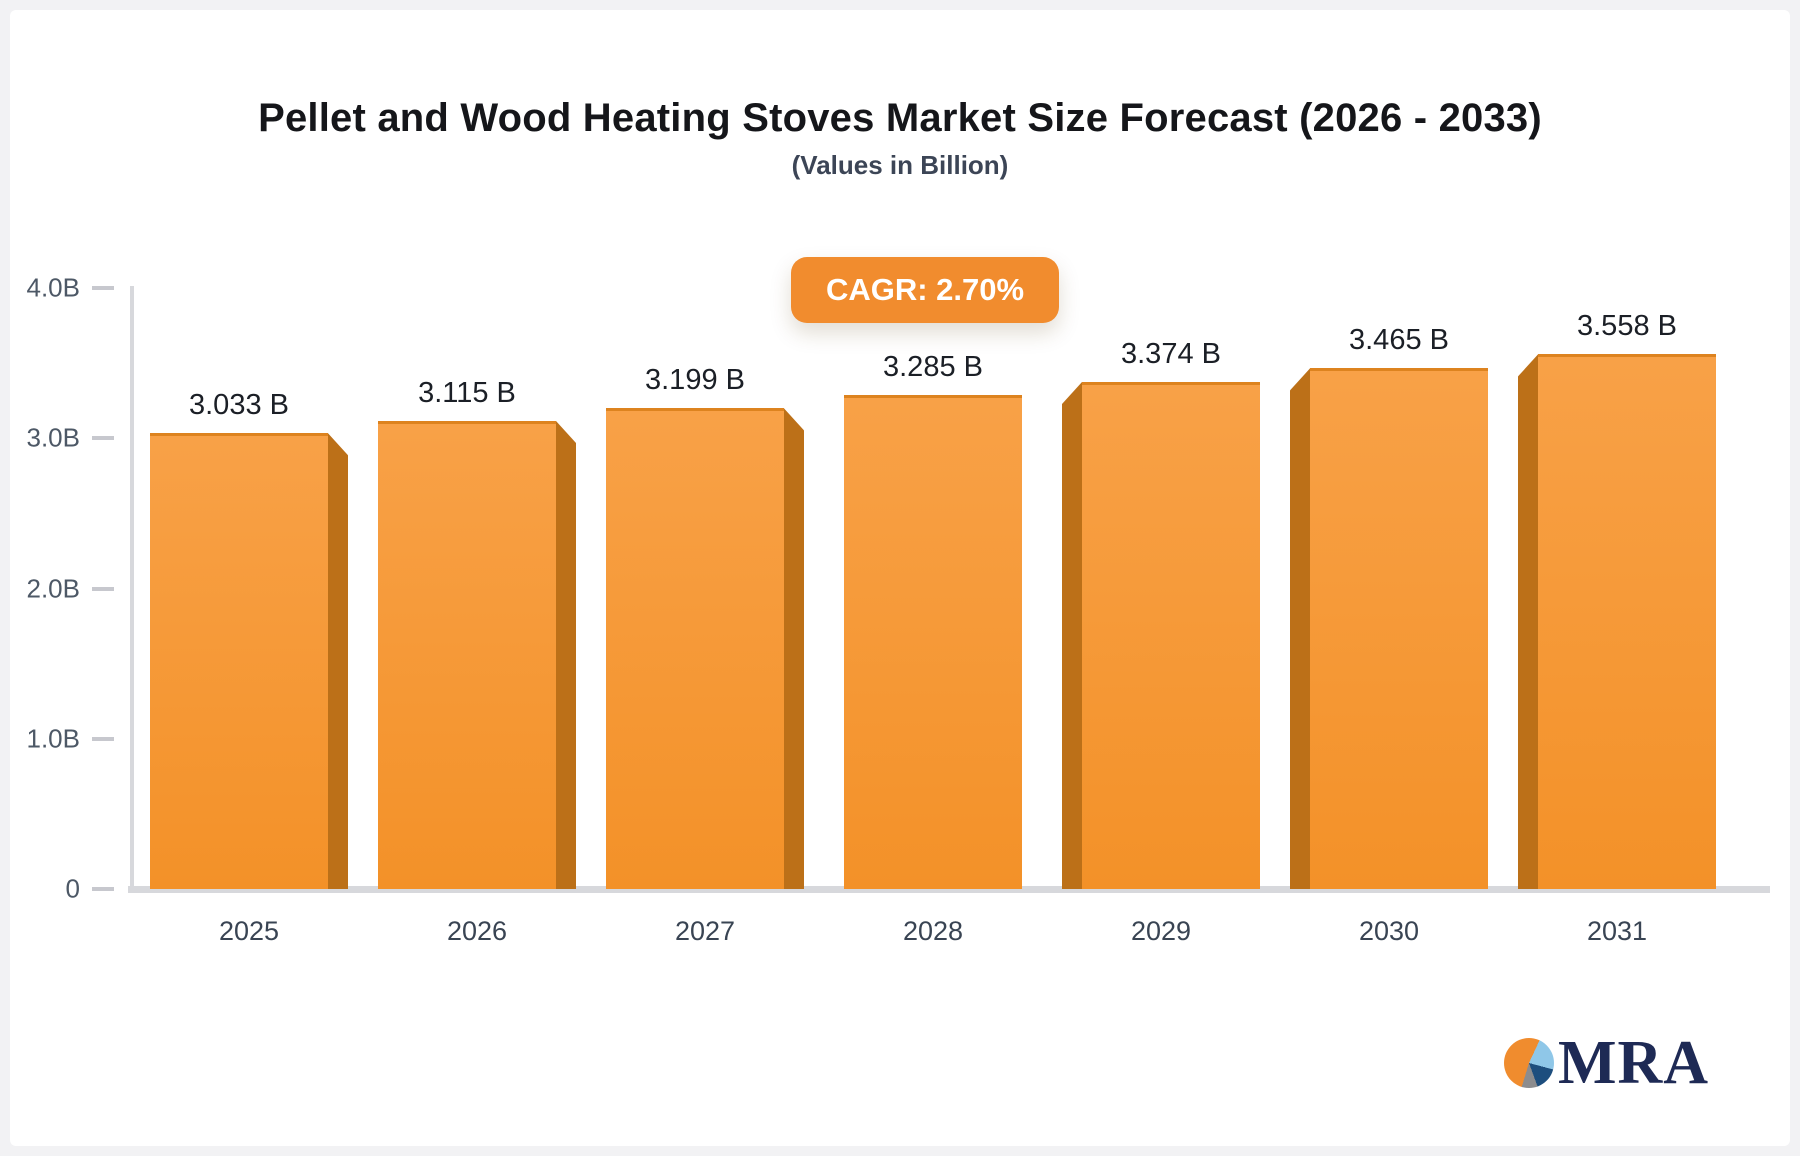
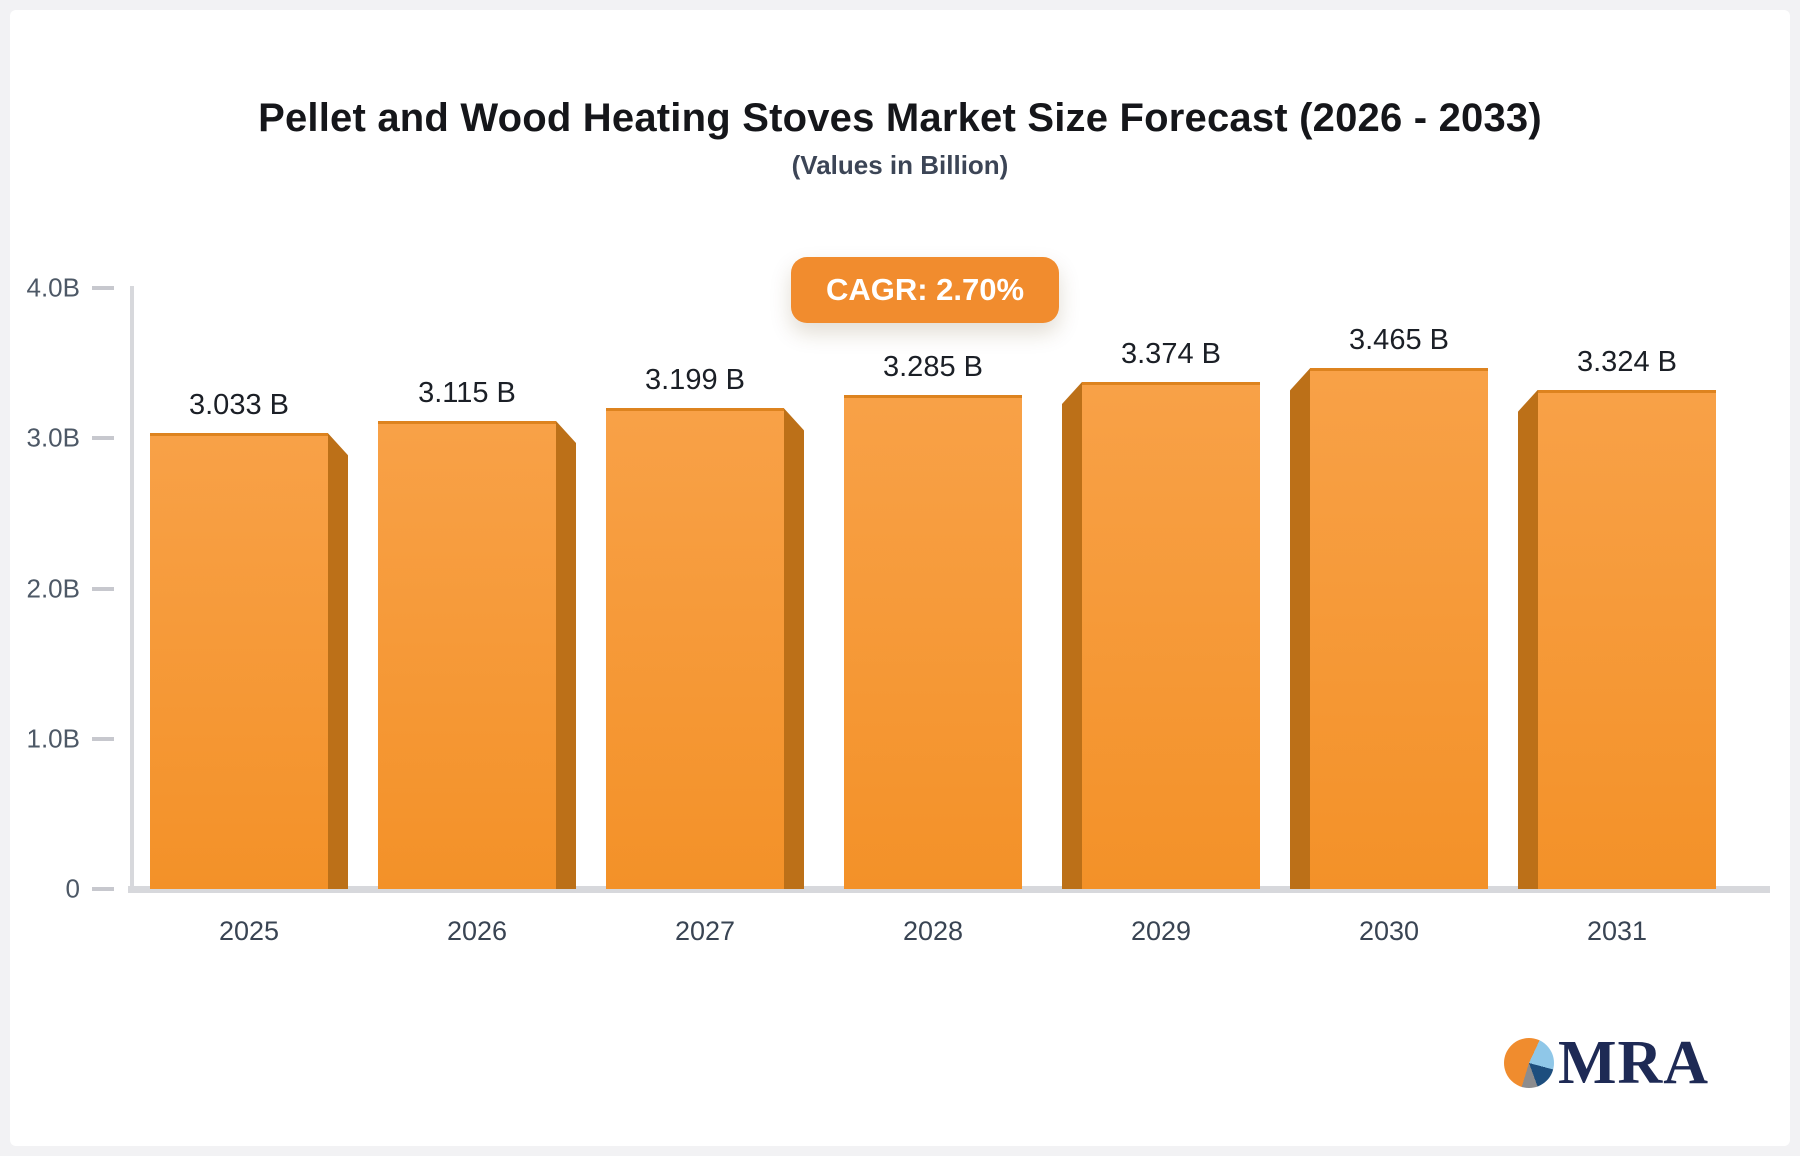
2031: 3.558 -> 3.324
